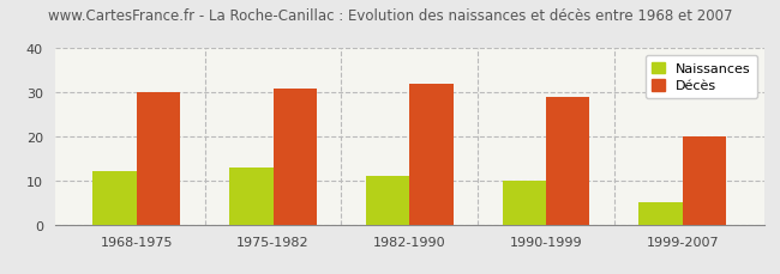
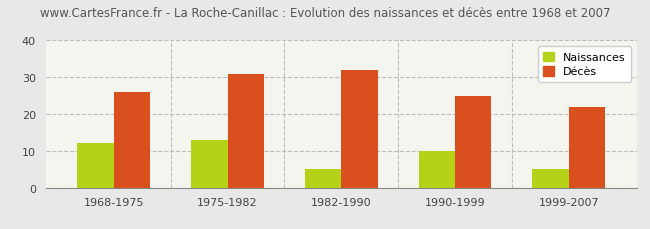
Décès/1968-1975: 30 -> 26
Naissances/1982-1990: 11 -> 5
Décès/1990-1999: 29 -> 25
Décès/1999-2007: 20 -> 22
